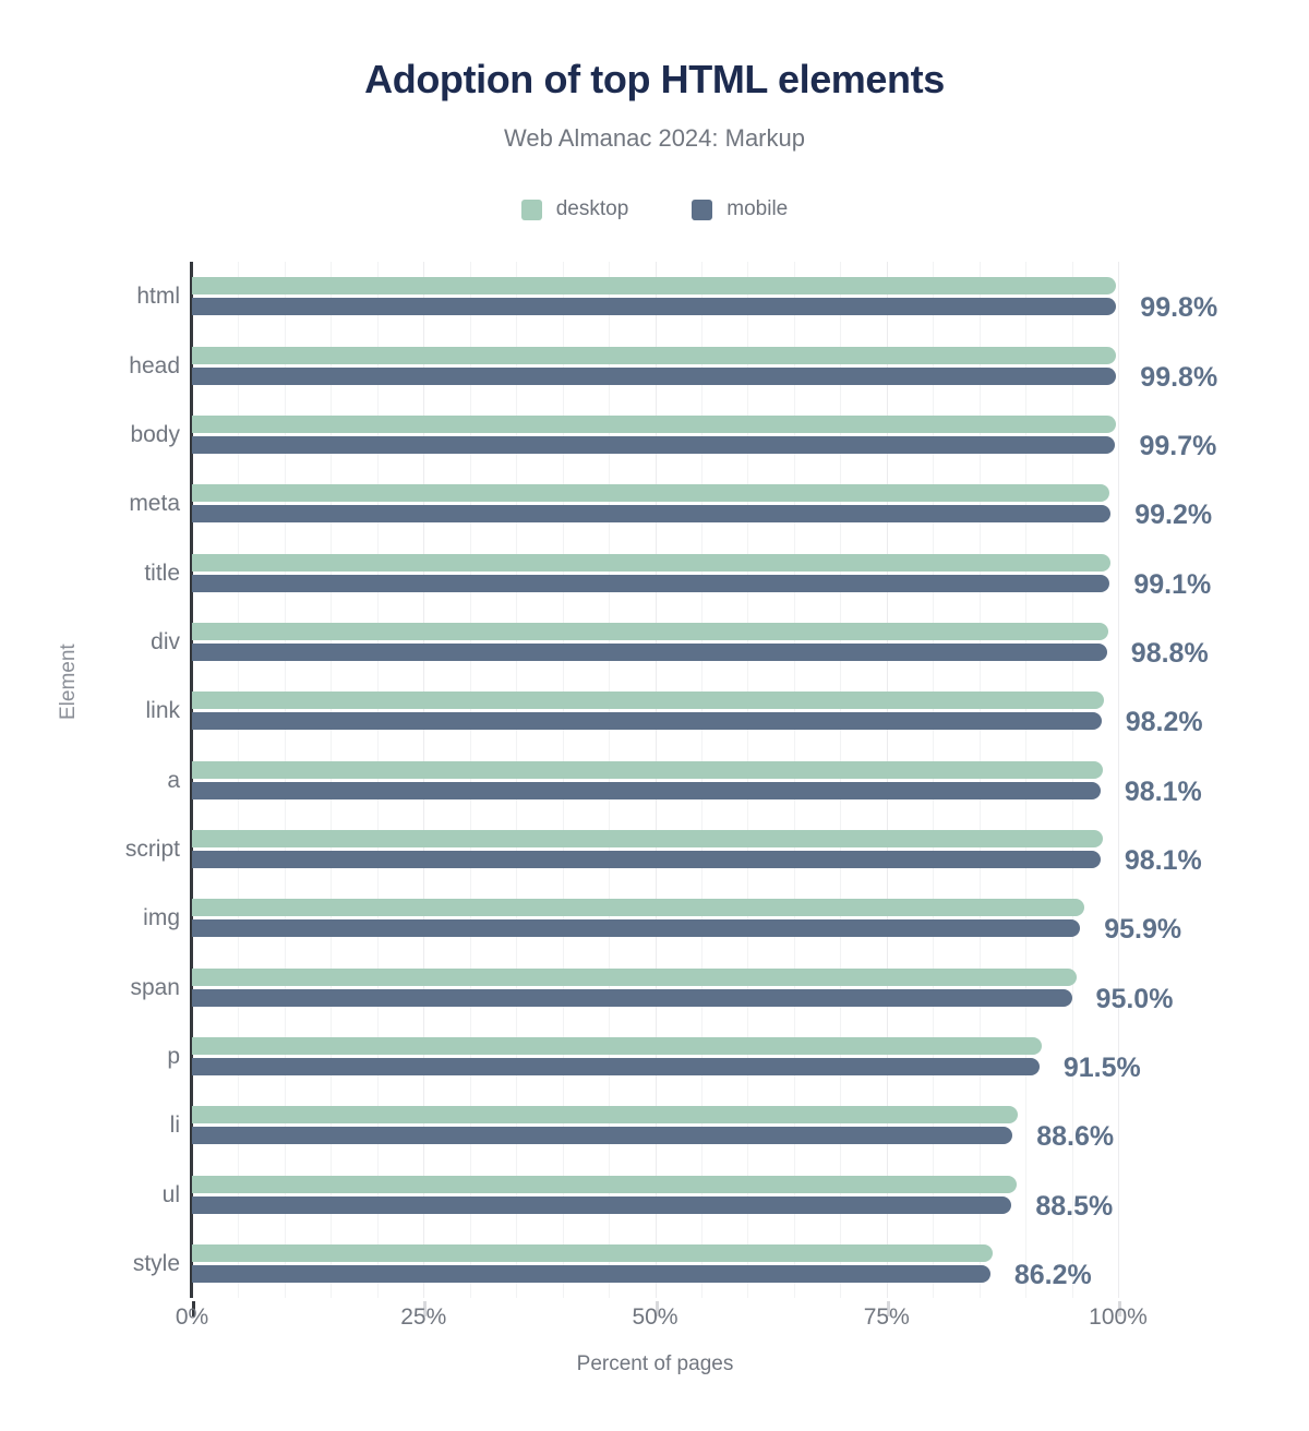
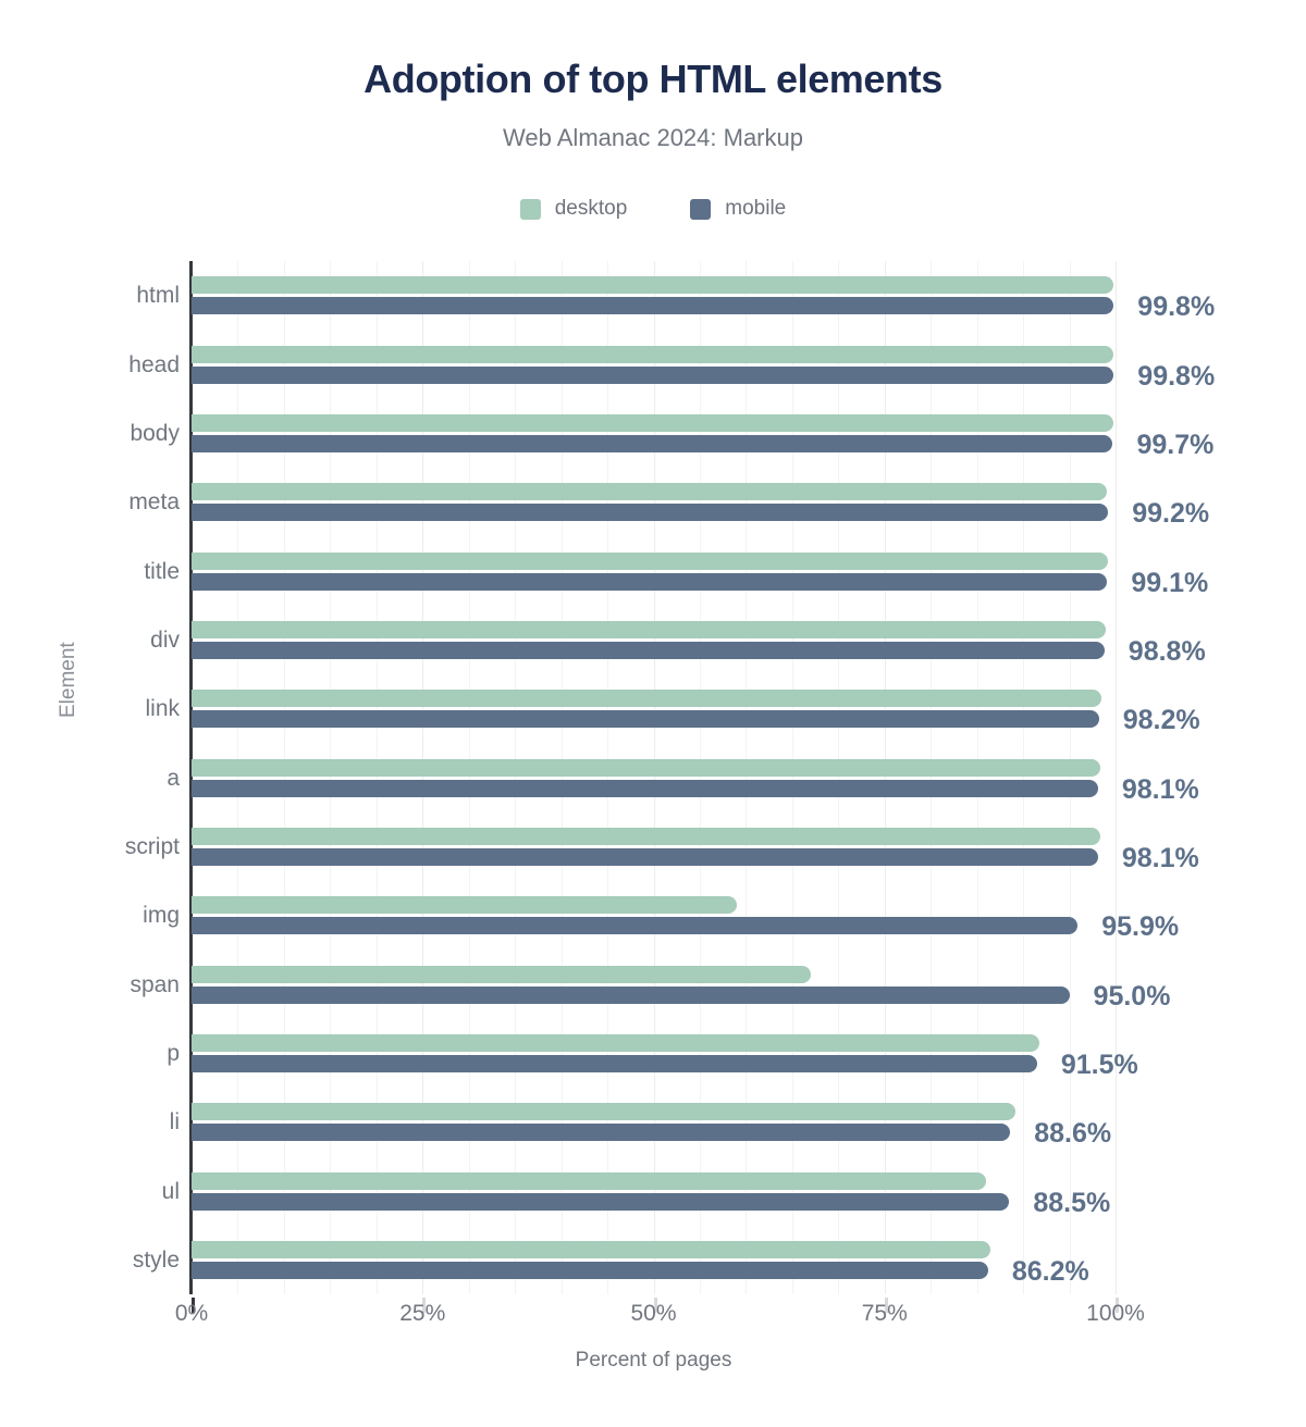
desktop/img: 96% -> 59%
desktop/span: 96% -> 67%
desktop/ul: 89% -> 86%
